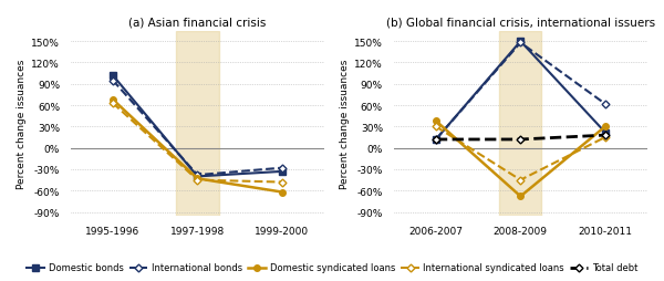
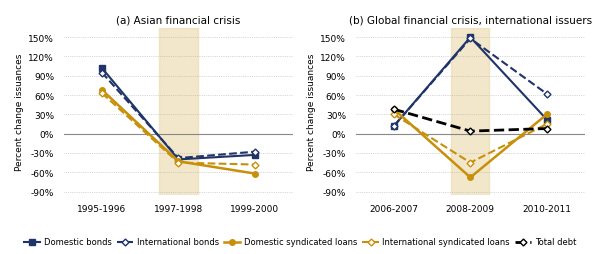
(b) Global financial crisis, international issuers/Total debt/2006-2007: 12% -> 38%
(b) Global financial crisis, international issuers/Total debt/2008-2009: 12% -> 4%
(b) Global financial crisis, international issuers/Total debt/2010-2011: 18% -> 8%
